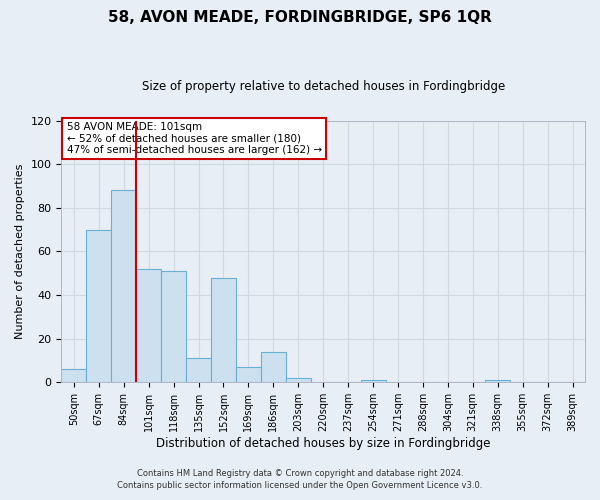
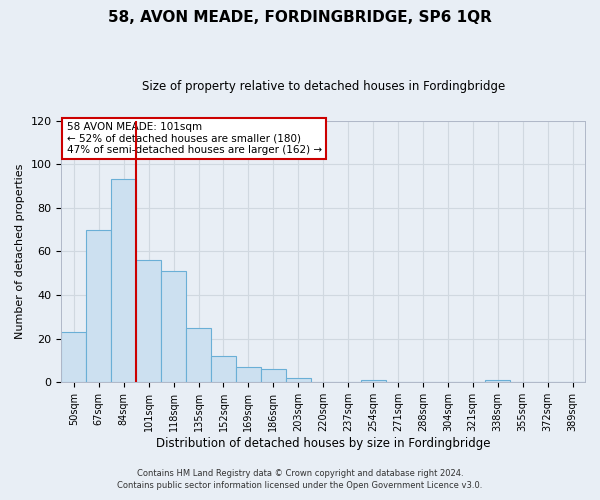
50sqm: 6 -> 23
84sqm: 88 -> 93
101sqm: 52 -> 56
135sqm: 11 -> 25
152sqm: 48 -> 12
186sqm: 14 -> 6
